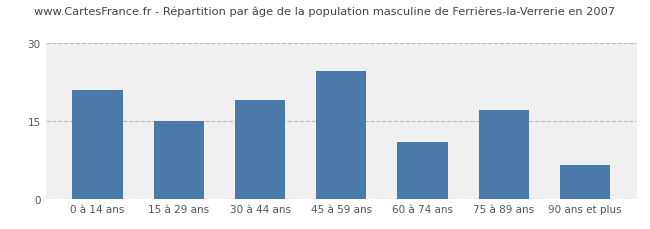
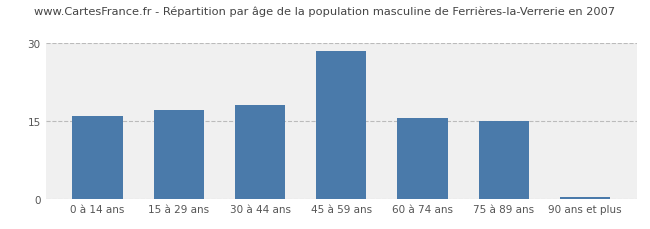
0 à 14 ans: 21.0 -> 16.0
15 à 29 ans: 15.0 -> 17.0
30 à 44 ans: 19.0 -> 18.0
45 à 59 ans: 24.6 -> 28.5
60 à 74 ans: 11.0 -> 15.5
75 à 89 ans: 17.0 -> 15.0
90 ans et plus: 6.6 -> 0.4
